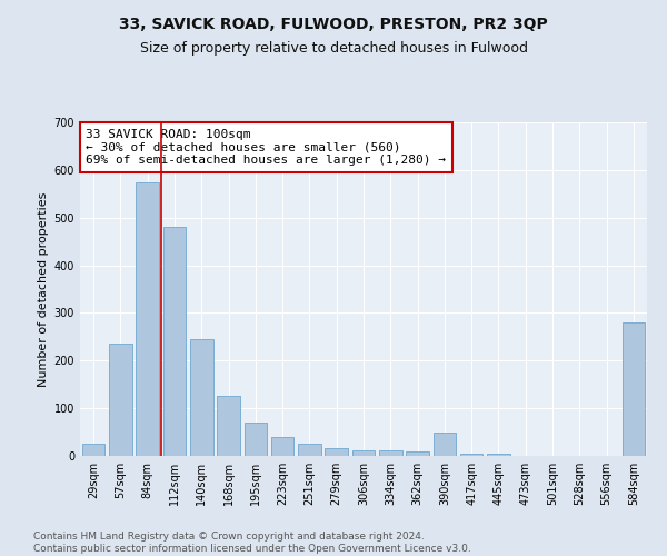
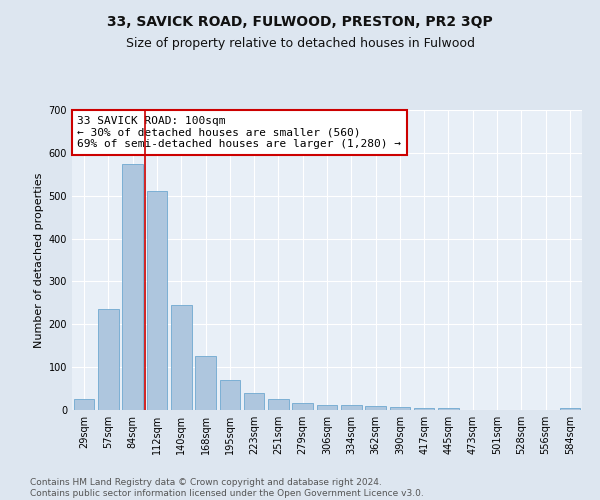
112sqm: 480 -> 510
390sqm: 50 -> 7
584sqm: 280 -> 5
